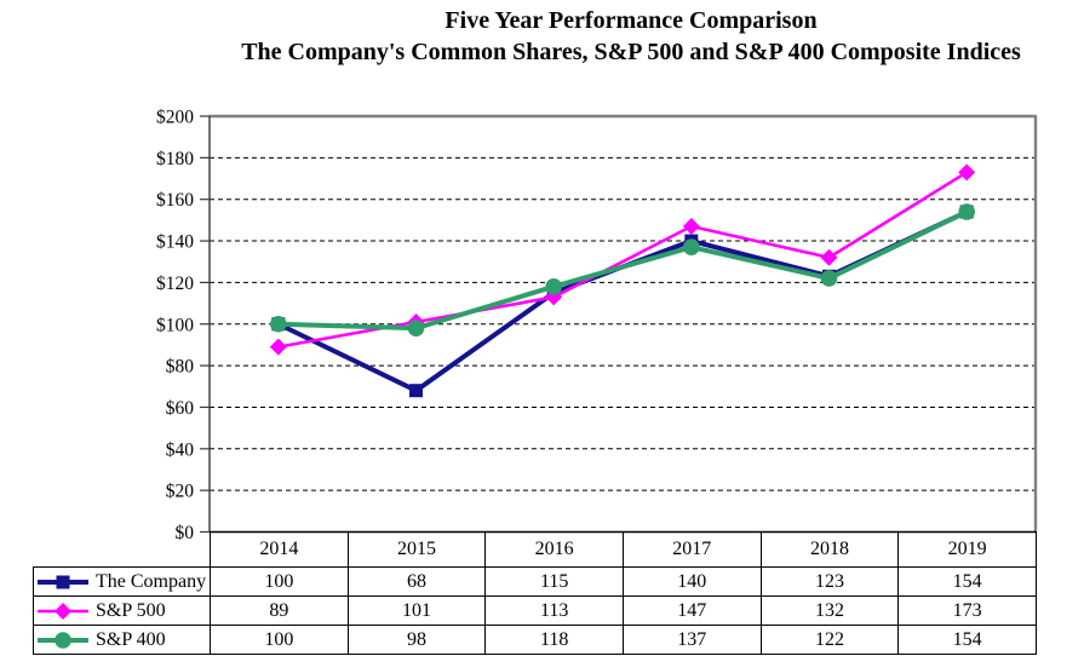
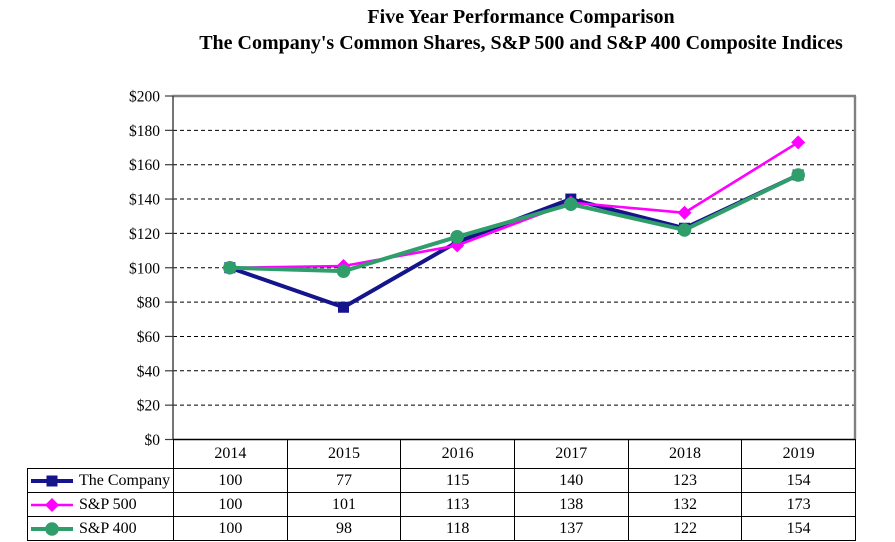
S&P 500/2014: 89 -> 100
The Company/2015: 68 -> 77
S&P 500/2017: 147 -> 138
